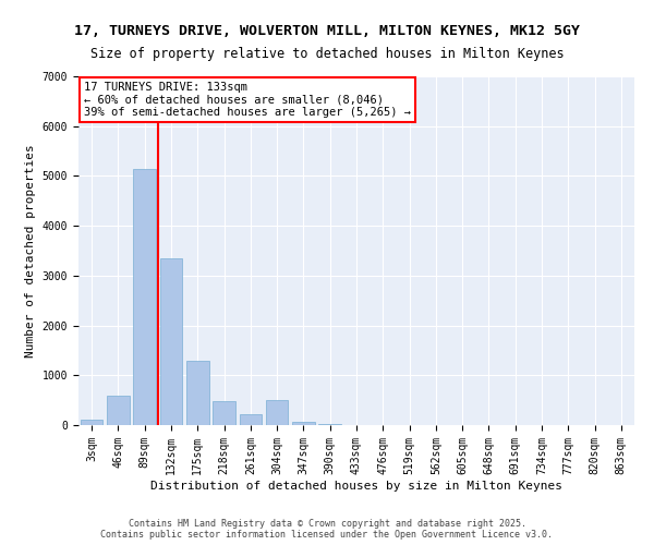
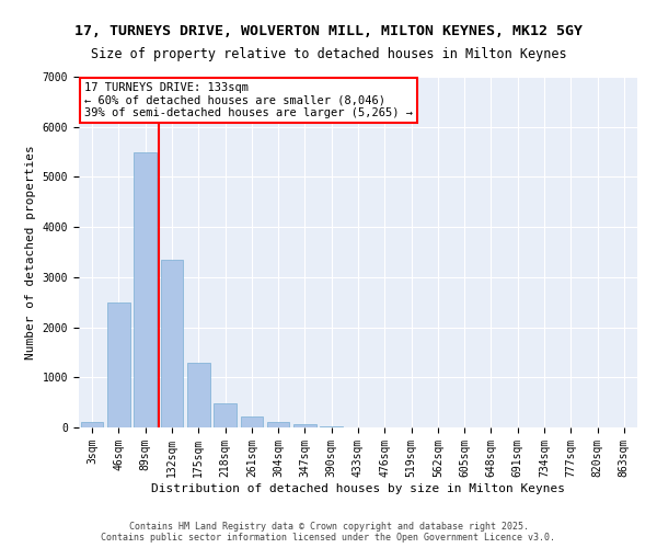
46sqm: 600 -> 2500
89sqm: 5150 -> 5500
304sqm: 500 -> 100
